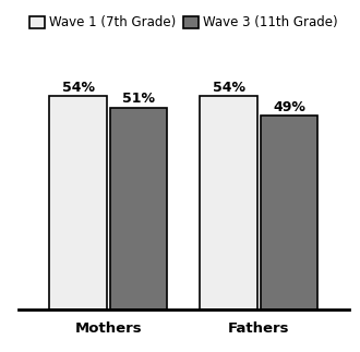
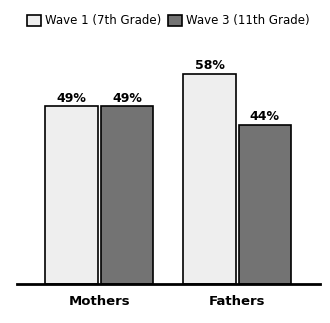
Wave 1 (7th Grade)/Mothers: 54% -> 49%
Wave 3 (11th Grade)/Mothers: 51% -> 49%
Wave 1 (7th Grade)/Fathers: 54% -> 58%
Wave 3 (11th Grade)/Fathers: 49% -> 44%
